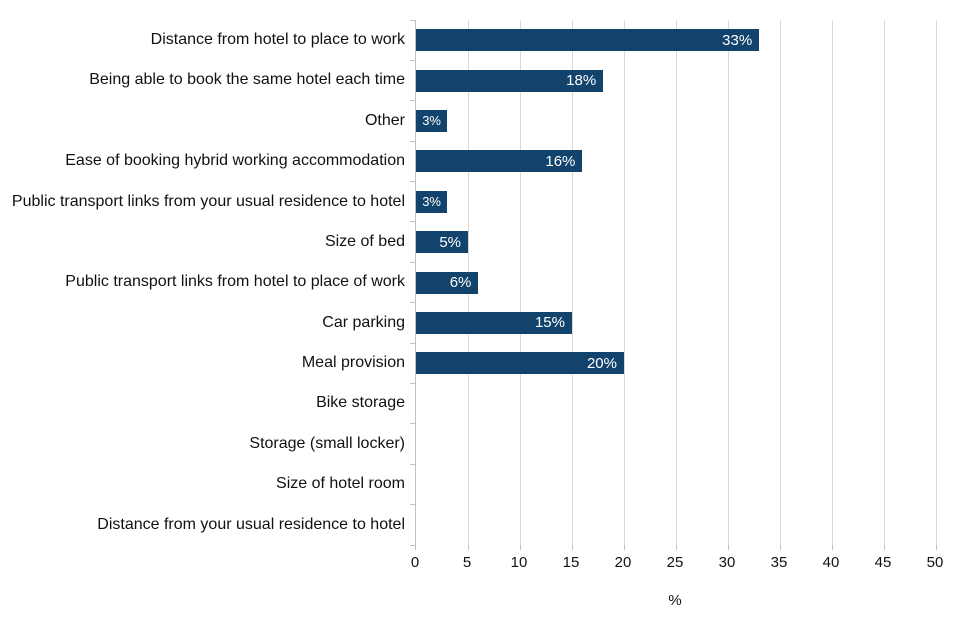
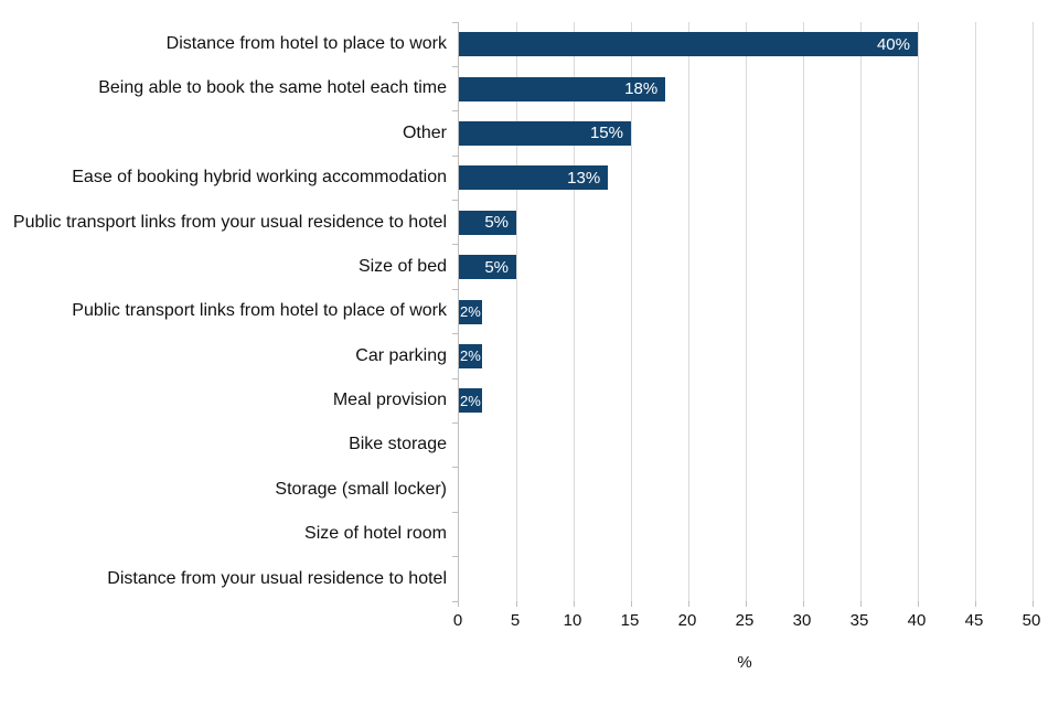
Distance from hotel to place to work: 33% -> 40%
Other: 3% -> 15%
Ease of booking hybrid working accommodation: 16% -> 13%
Public transport links from your usual residence to hotel: 3% -> 5%
Public transport links from hotel to place of work: 6% -> 2%
Car parking: 15% -> 2%
Meal provision: 20% -> 2%
